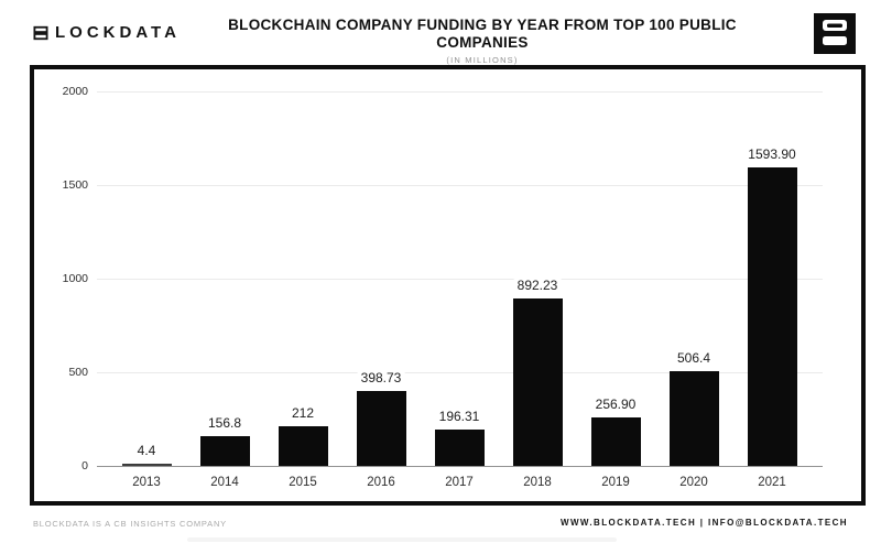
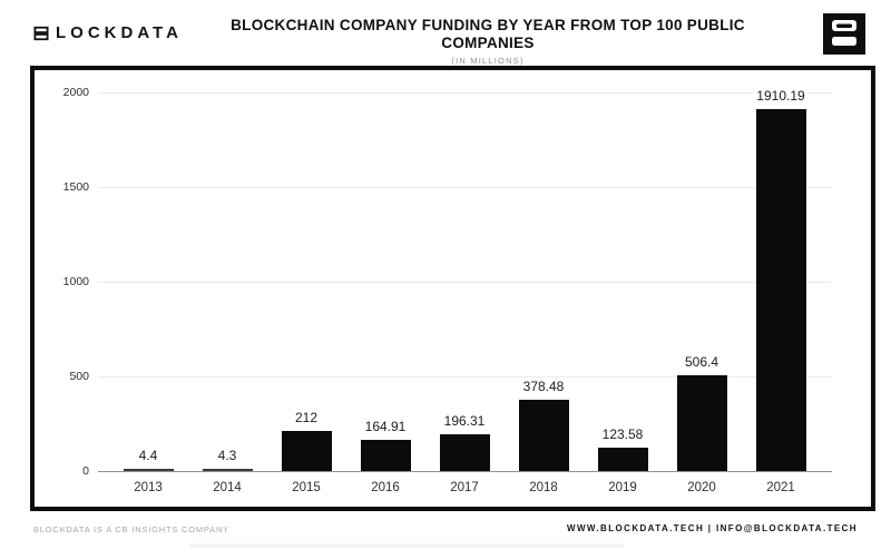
2014: 156.8 -> 4.3
2016: 398.73 -> 164.91
2018: 892.23 -> 378.48
2019: 256.90 -> 123.58
2021: 1593.90 -> 1910.19
